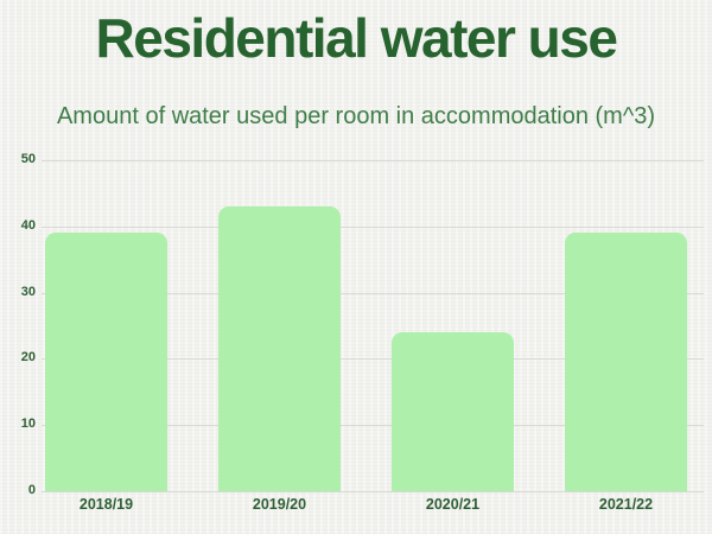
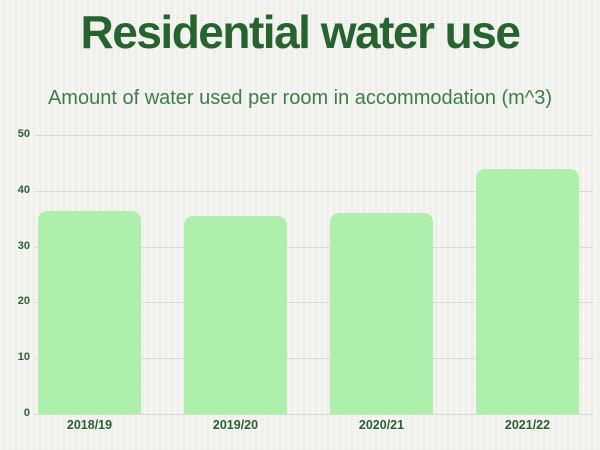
2018/19: 39 -> 36
2019/20: 43 -> 35
2020/21: 24 -> 36
2021/22: 39 -> 44
